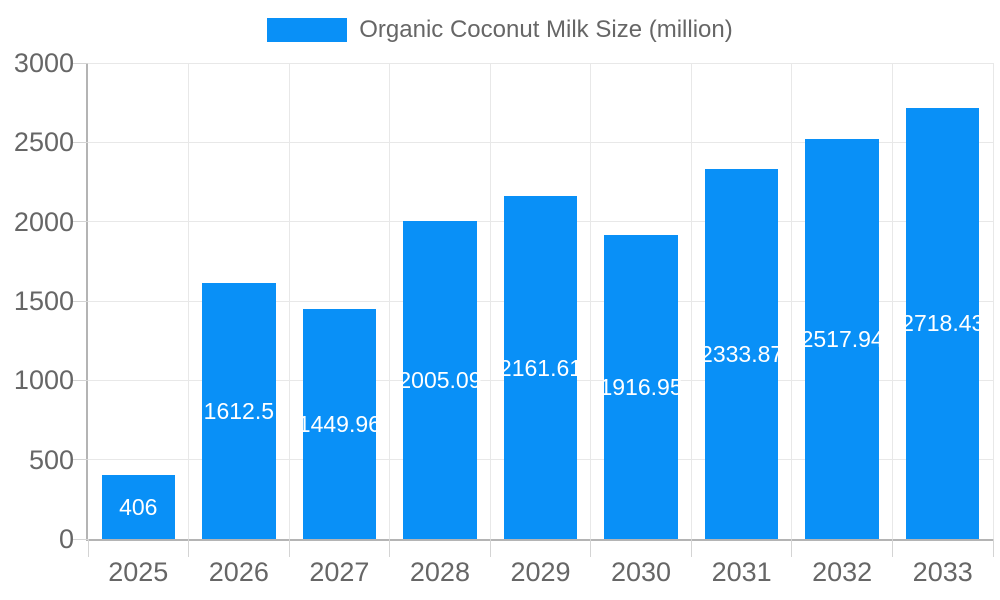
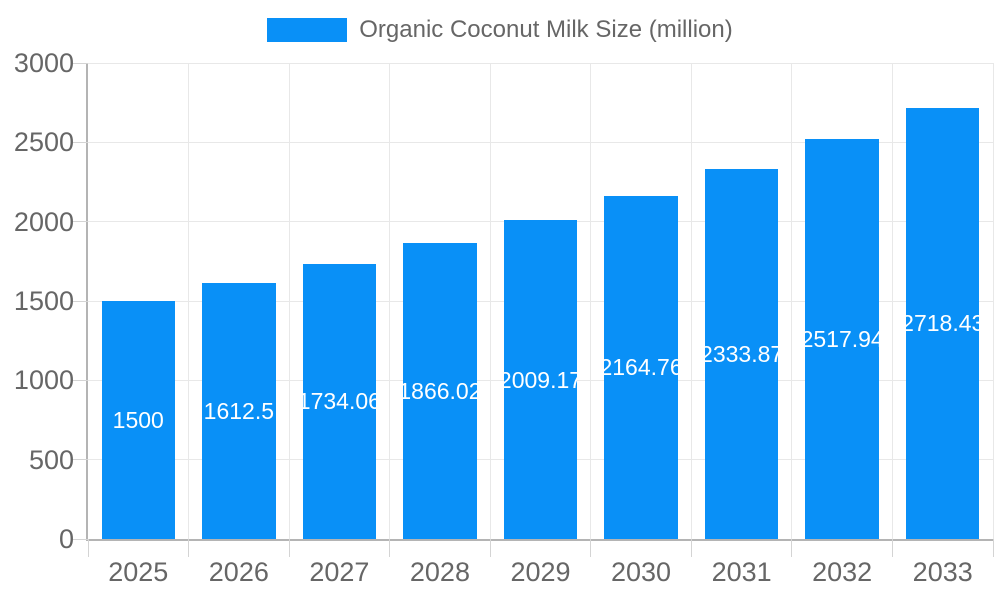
2025: 406 -> 1500
2027: 1449.96 -> 1734.06
2028: 2005.09 -> 1866.02
2029: 2161.61 -> 2009.17
2030: 1916.95 -> 2164.76
